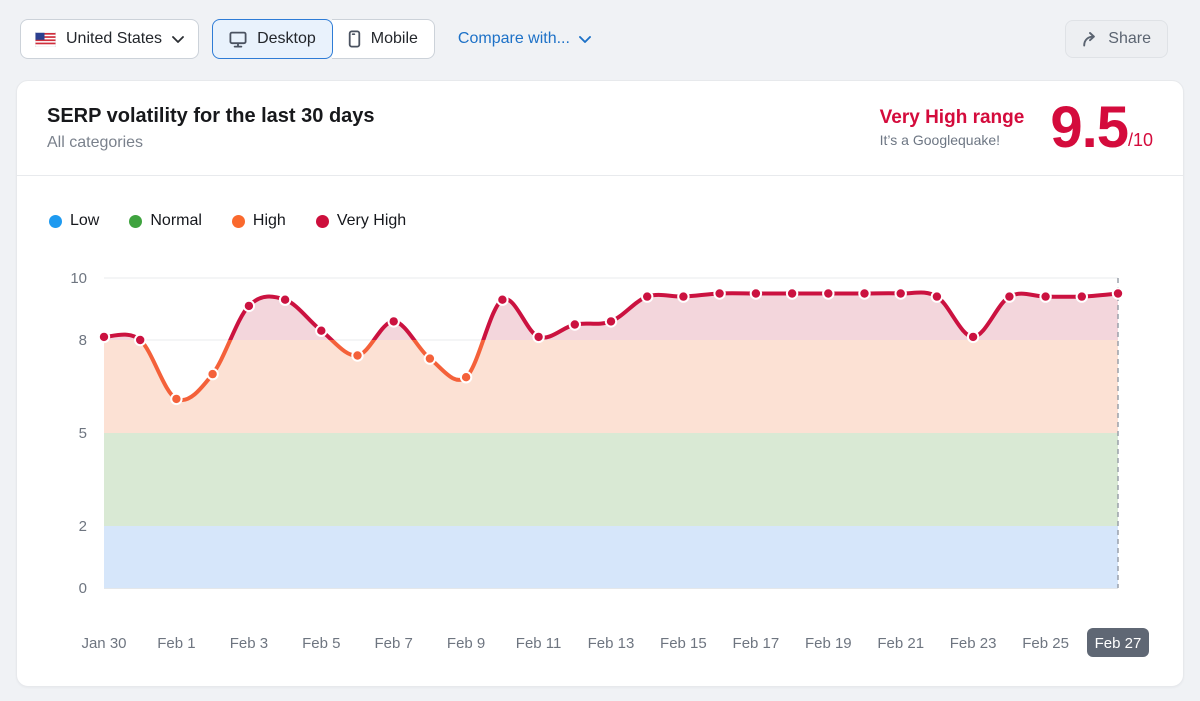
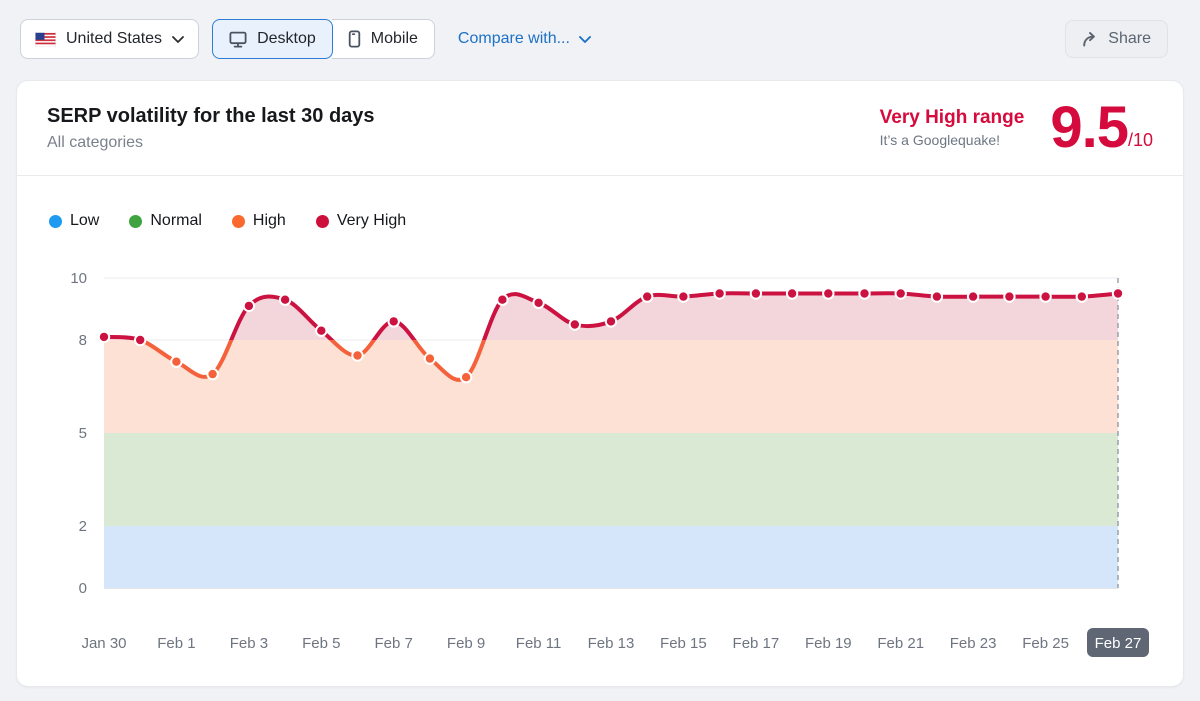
Feb 1: 6.1 -> 7.3
Feb 11: 8.1 -> 9.2
Feb 23: 8.1 -> 9.4
